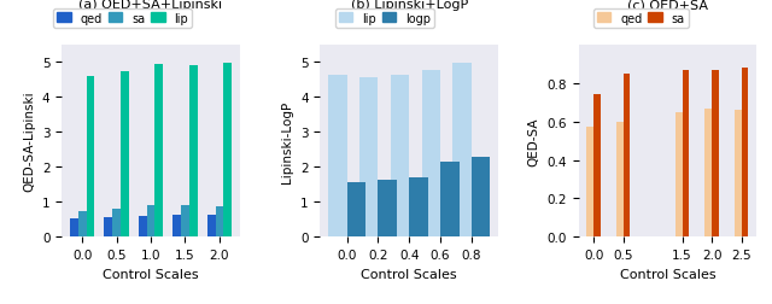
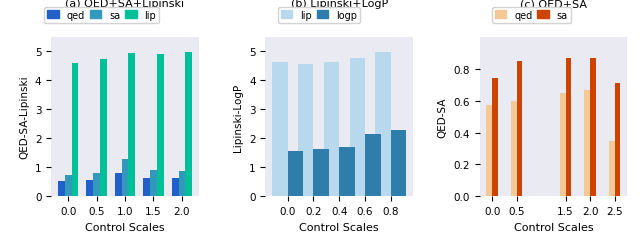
qed/1.0: 0.60 -> 0.80
sa/1.0: 0.90 -> 1.30
qed/2.5: 0.66 -> 0.35
sa/2.5: 0.88 -> 0.71
